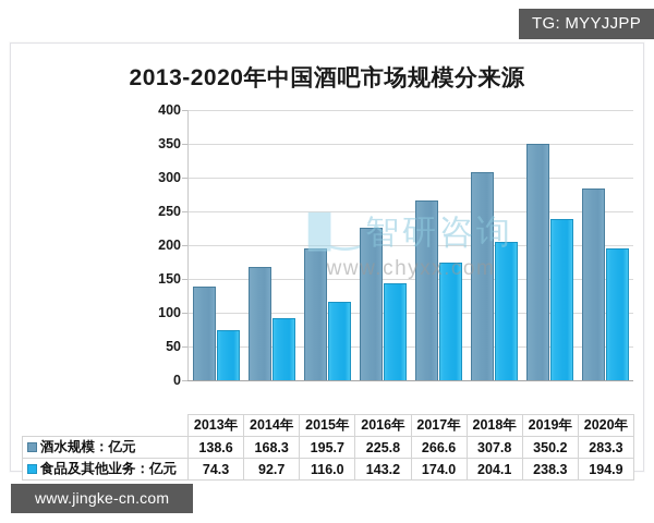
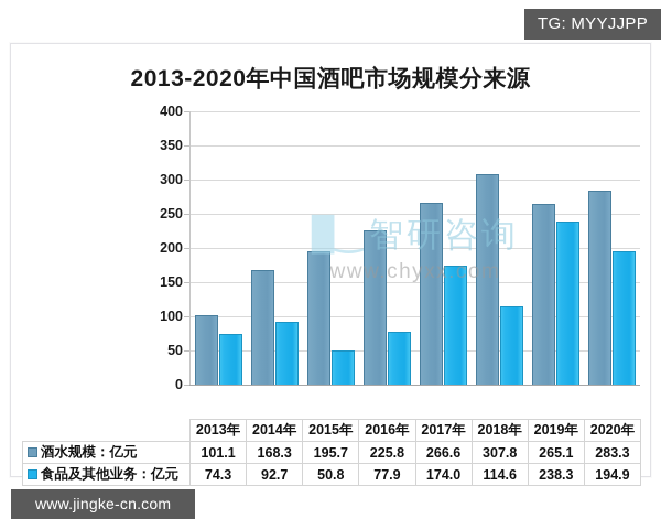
酒水规模：亿元/2013年: 138.6 -> 101.1
食品及其他业务：亿元/2015年: 116.0 -> 50.8
食品及其他业务：亿元/2016年: 143.2 -> 77.9
食品及其他业务：亿元/2018年: 204.1 -> 114.6
酒水规模：亿元/2019年: 350.2 -> 265.1
